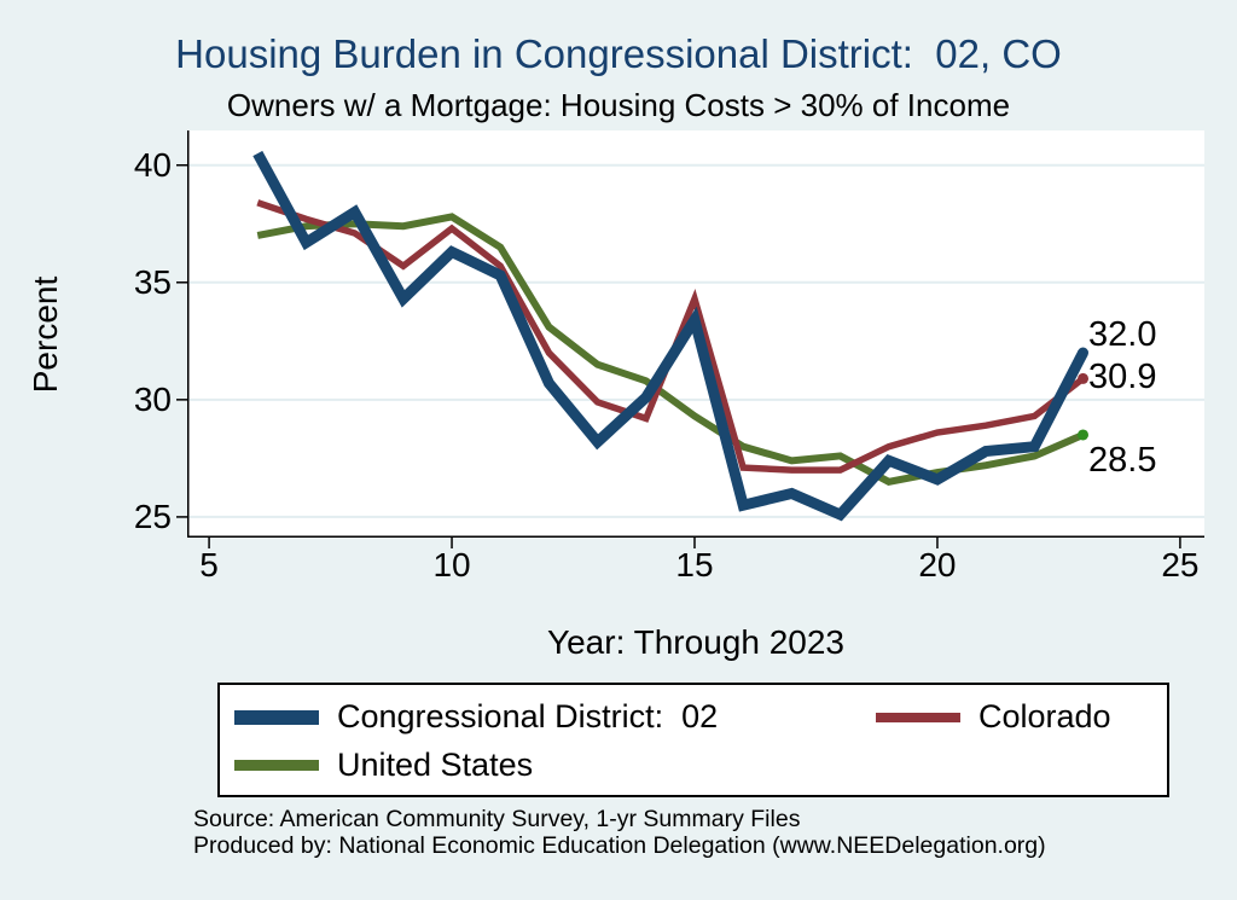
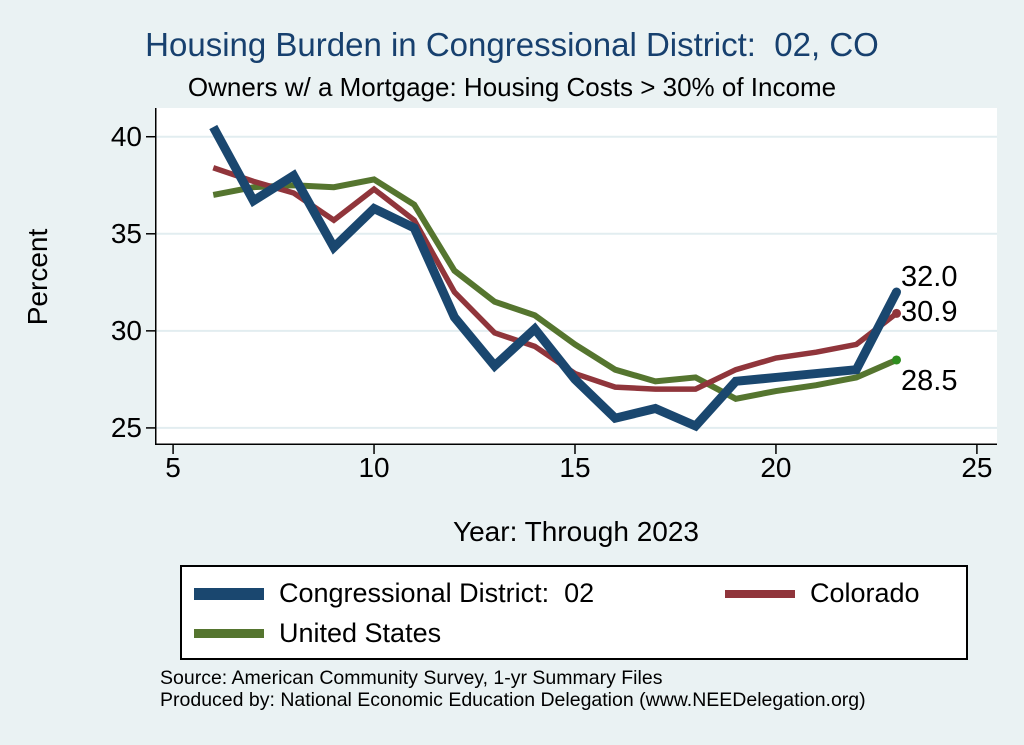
Congressional District: 02/15: 33.4 -> 27.5
Colorado/15: 34.3 -> 27.8
Congressional District: 02/20: 26.6 -> 27.6
